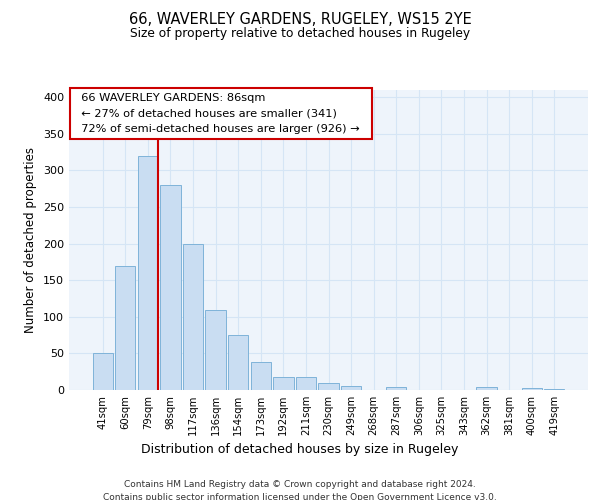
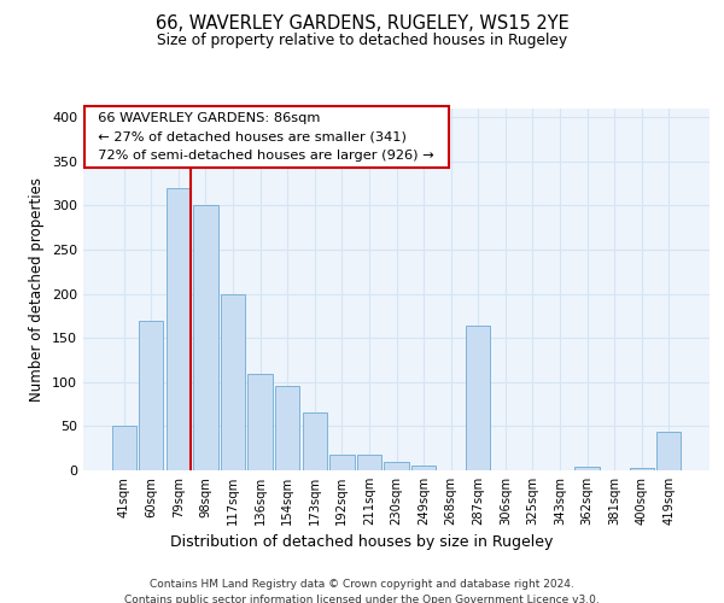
98sqm: 280 -> 300
154sqm: 75 -> 96
173sqm: 38 -> 66
287sqm: 4 -> 164
419sqm: 2 -> 44
